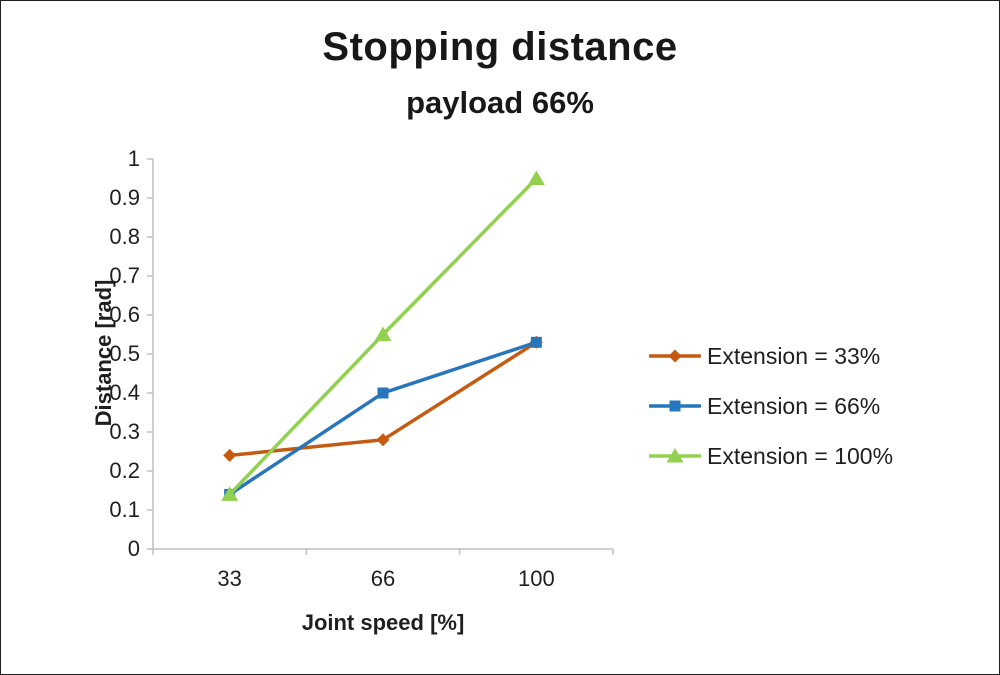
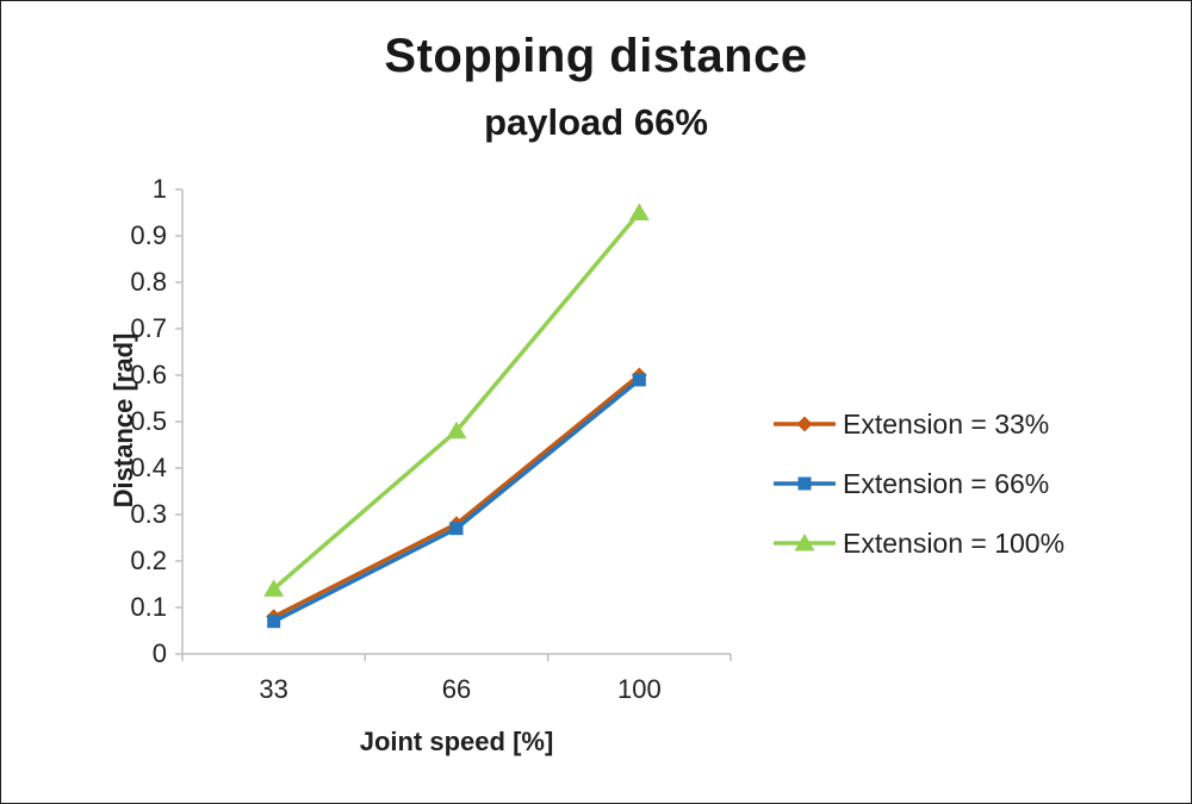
Extension = 33%/33: 0.24 -> 0.08
Extension = 66%/33: 0.14 -> 0.07
Extension = 66%/66: 0.40 -> 0.27
Extension = 100%/66: 0.55 -> 0.48
Extension = 33%/100: 0.53 -> 0.60
Extension = 66%/100: 0.53 -> 0.59
